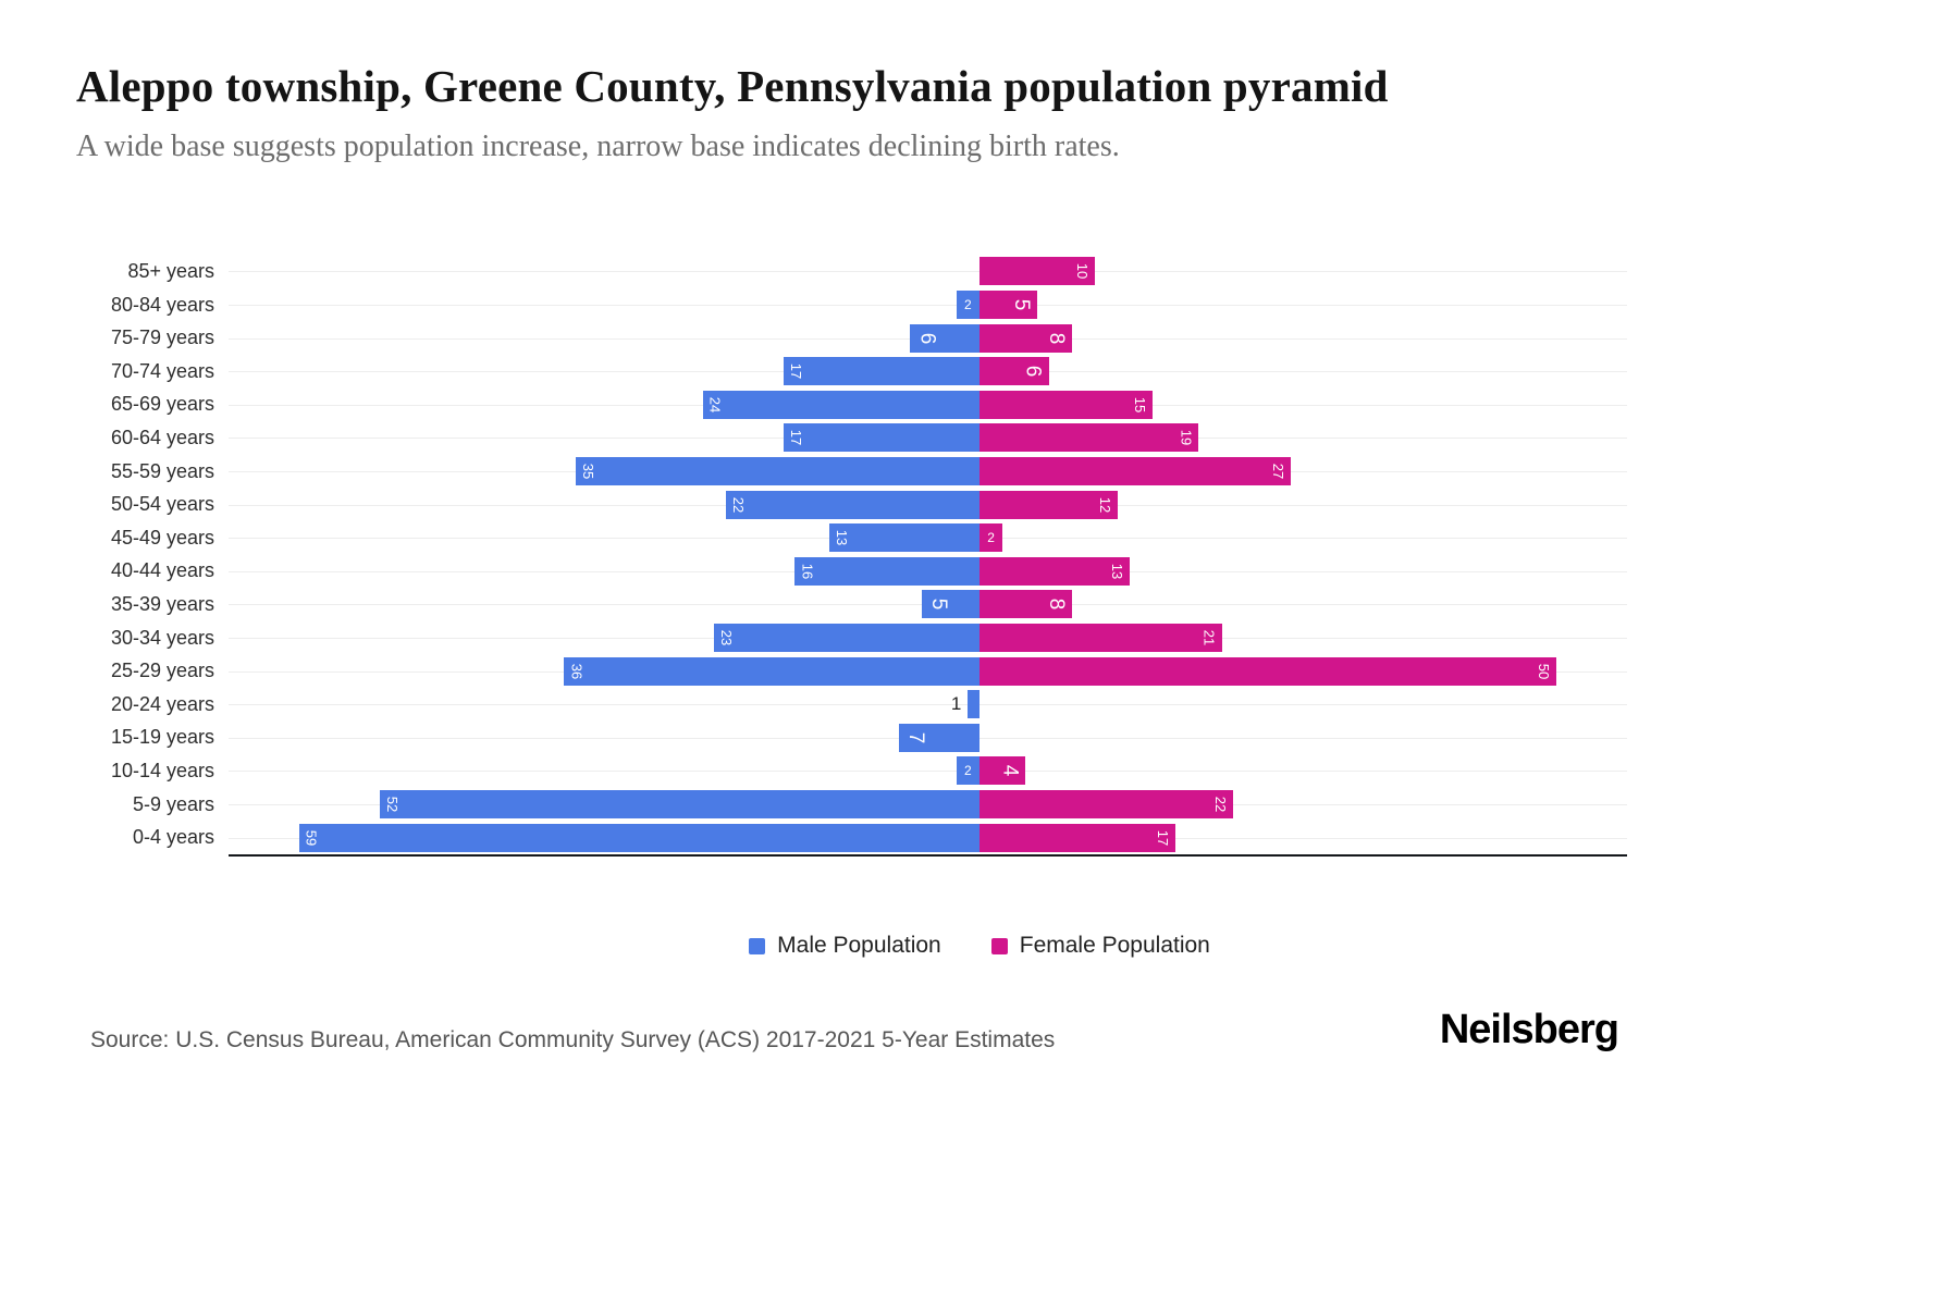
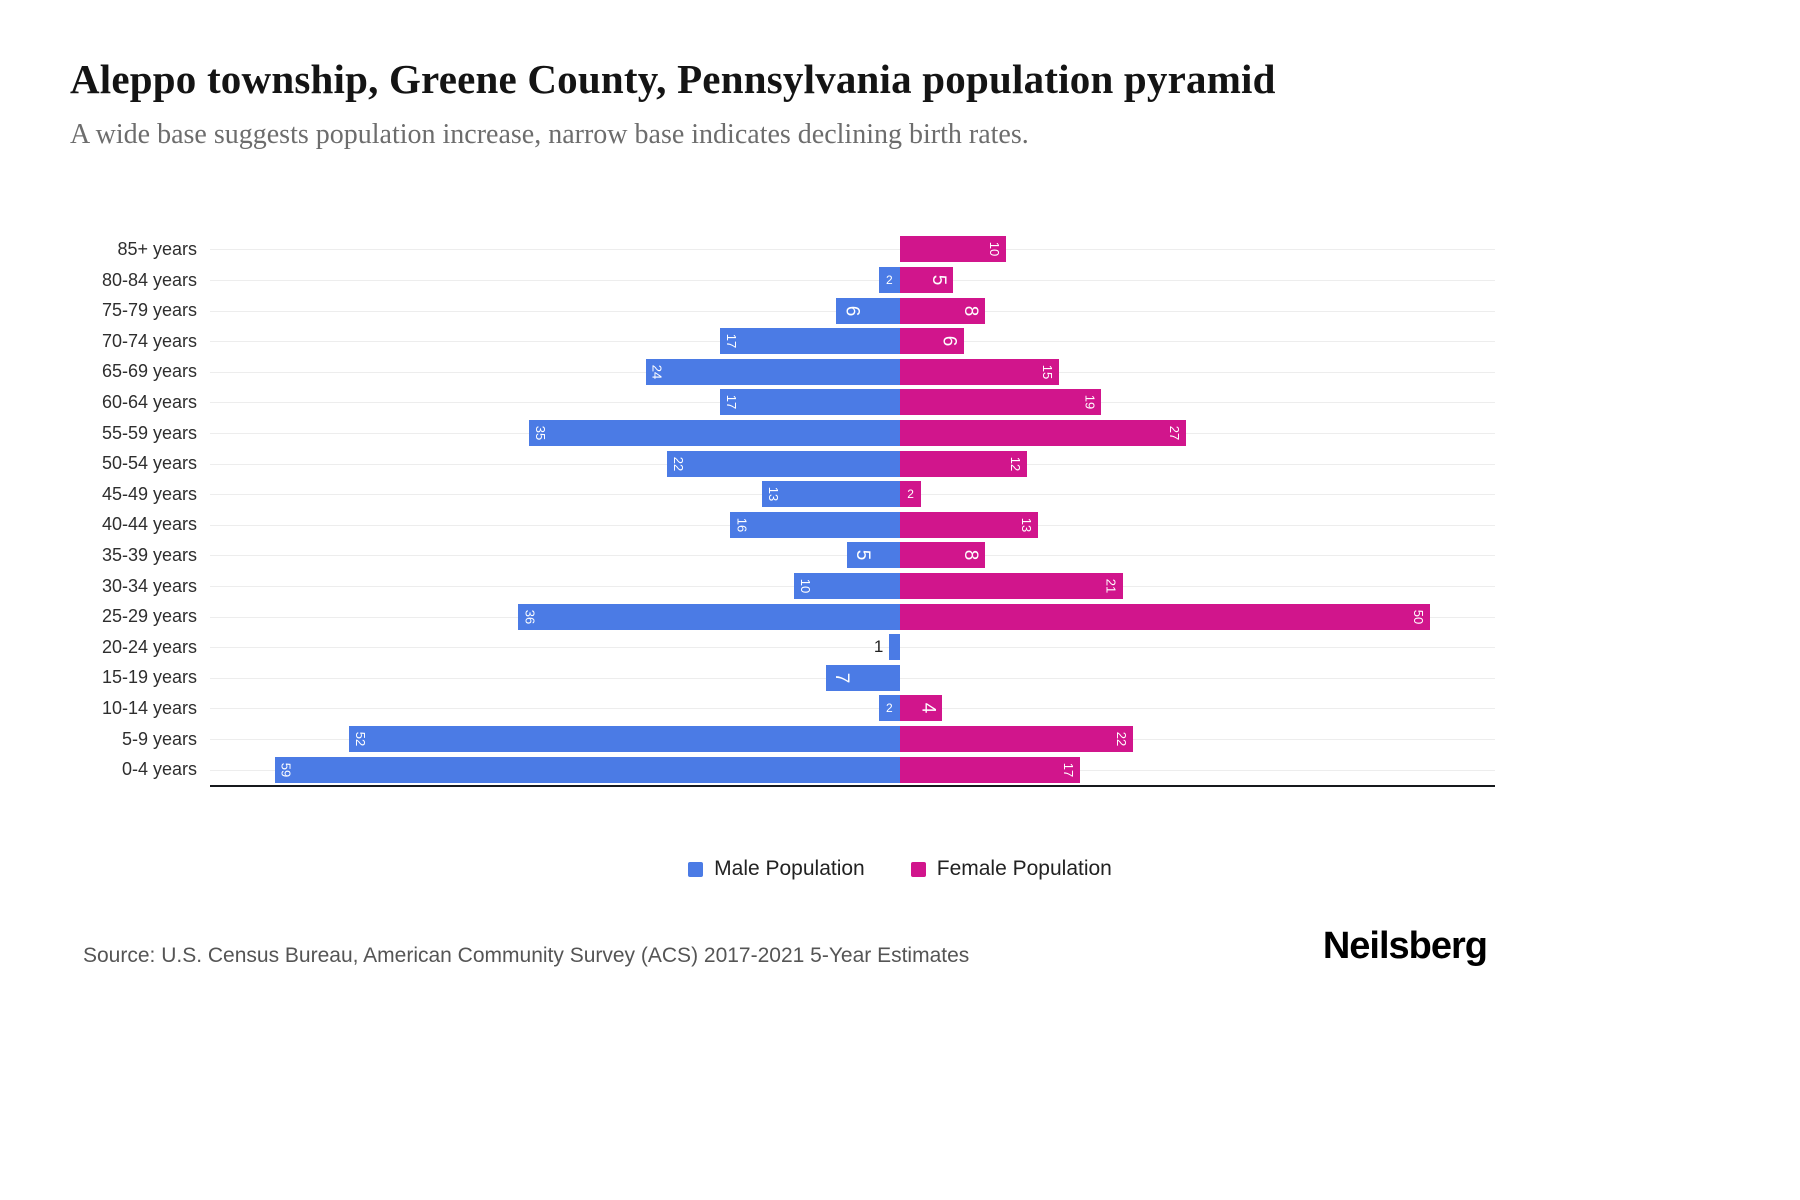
Male Population/30-34 years: 23 -> 10
